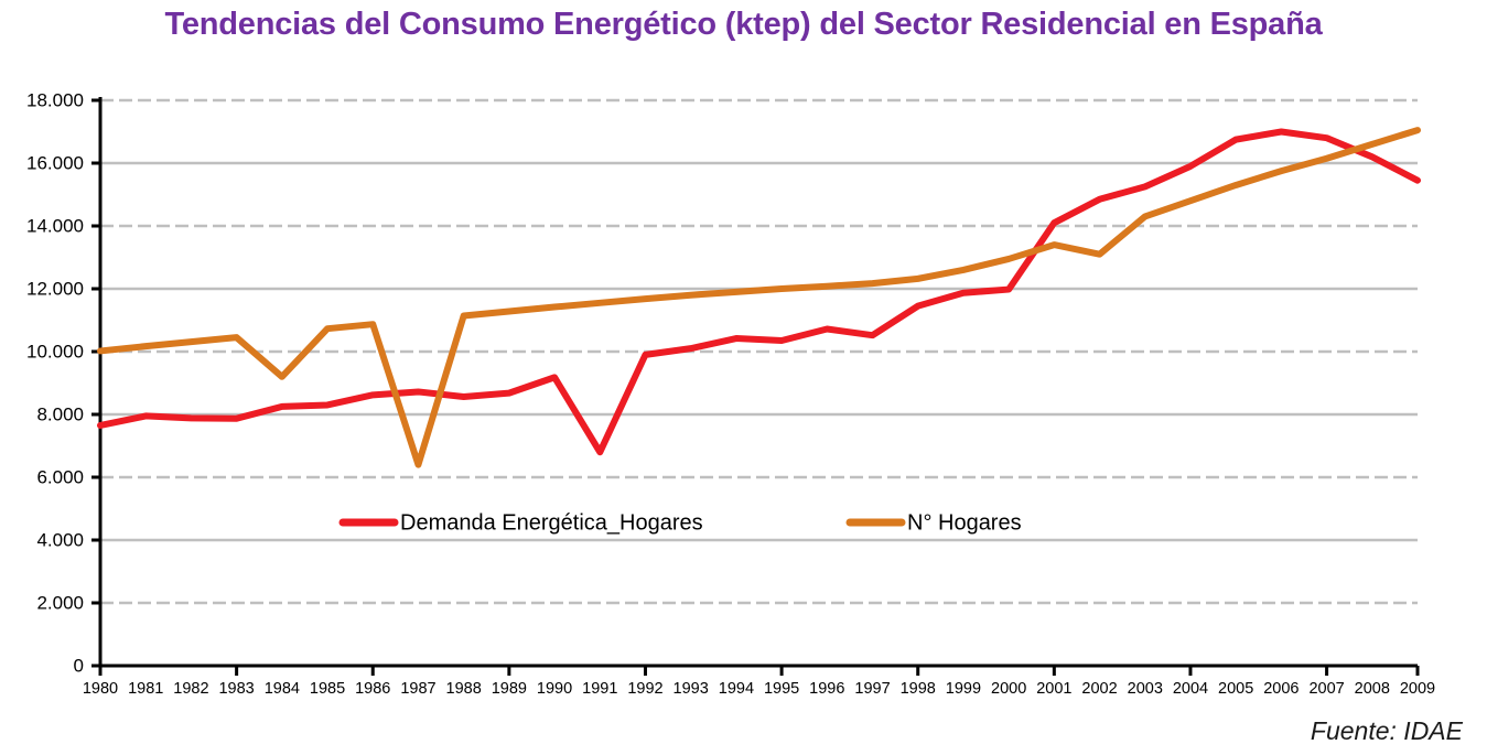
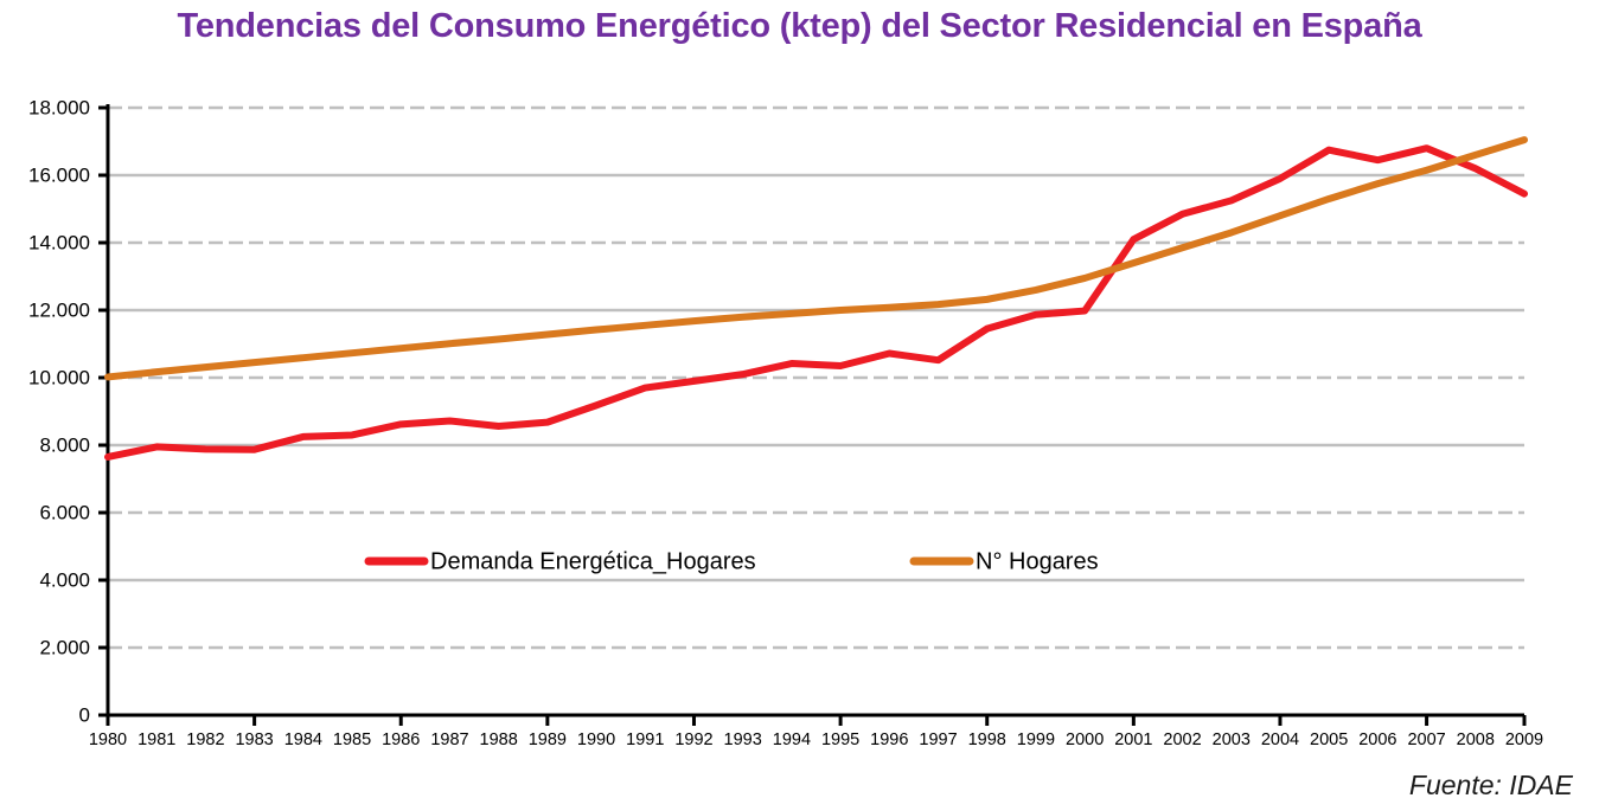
N° Hogares/1984: 9200 -> 10600
N° Hogares/1987: 6400 -> 11000
Demanda Energética_Hogares/1991: 6800 -> 9700
N° Hogares/2002: 13100 -> 13800
Demanda Energética_Hogares/2006: 17000 -> 16400
